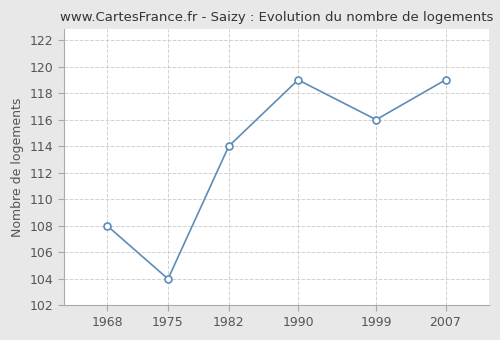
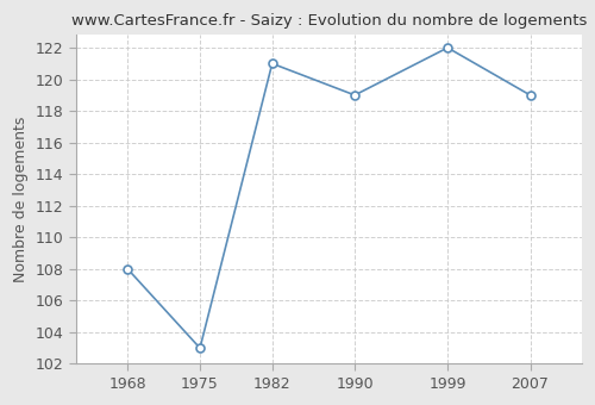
1975: 104 -> 103
1982: 114 -> 121
1999: 116 -> 122
